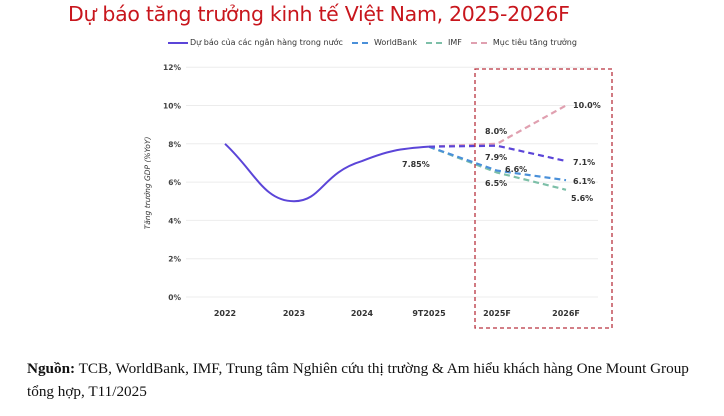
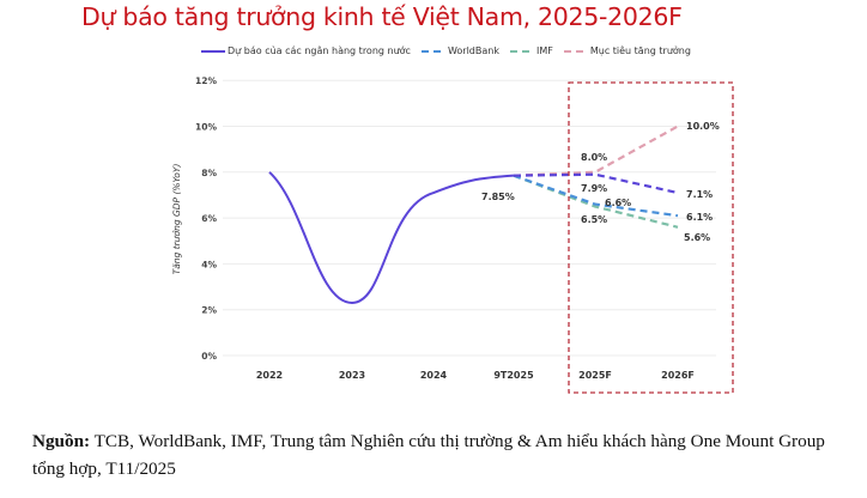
Dự báo của các ngân hàng trong nước/2023: 5.0% -> 2.3%
